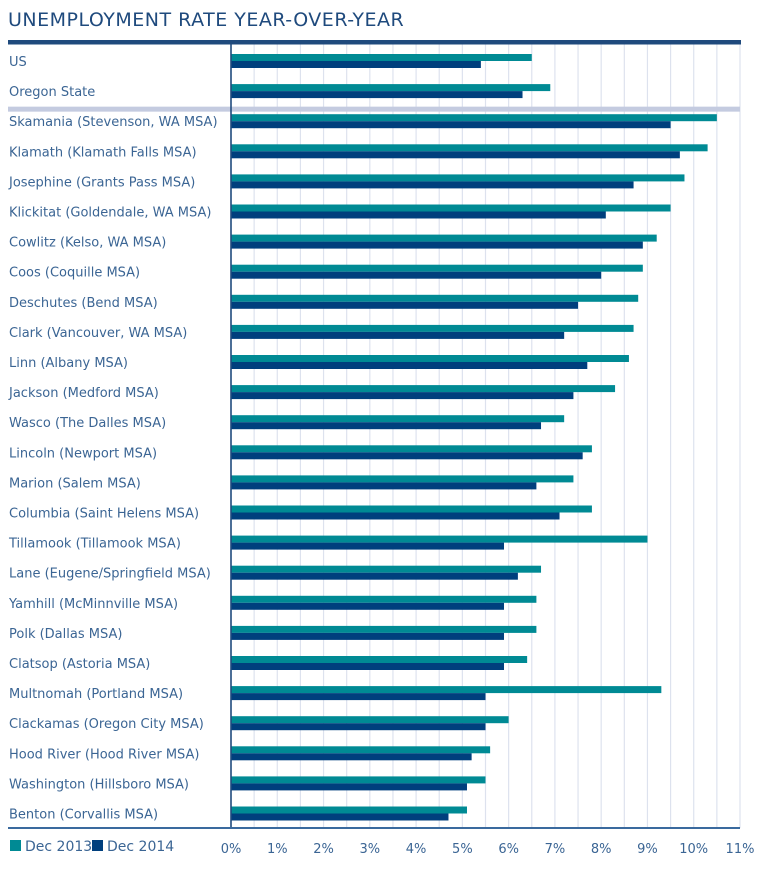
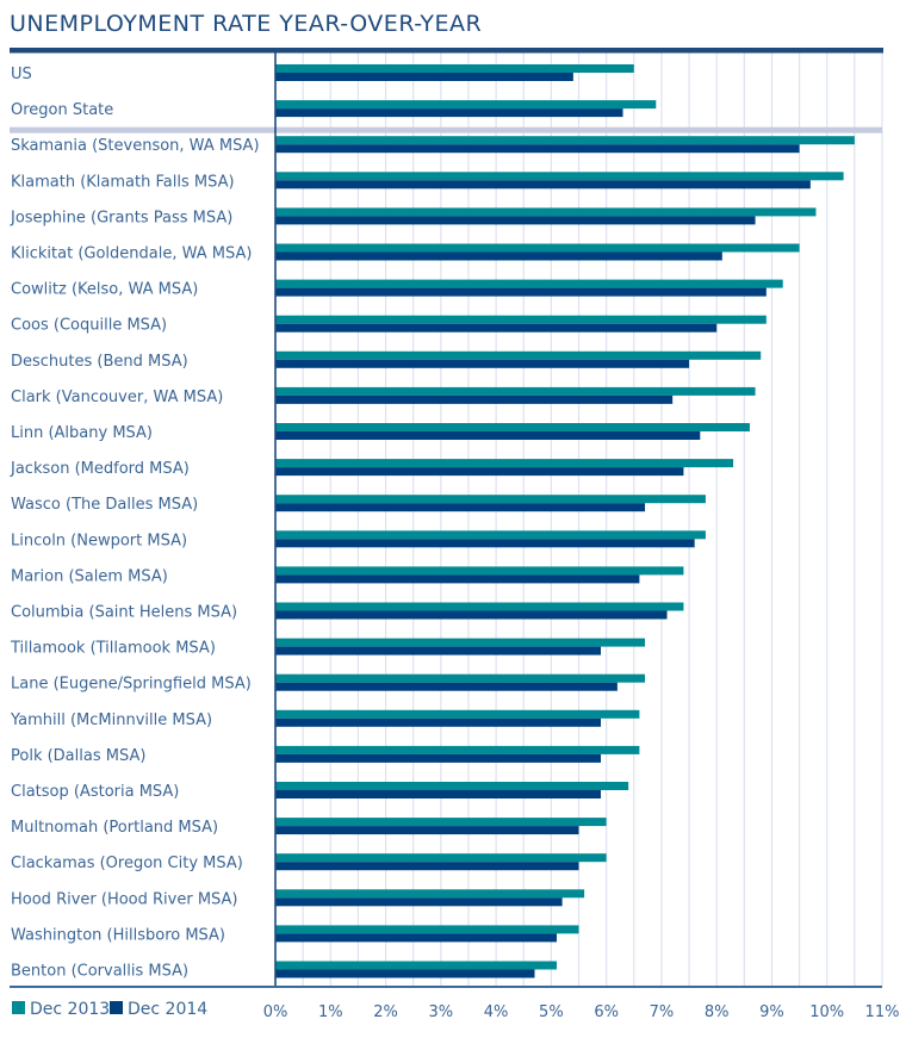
Dec 2013/Wasco (The Dalles MSA): 7.2% -> 7.8%
Dec 2013/Columbia (Saint Helens MSA): 7.8% -> 7.4%
Dec 2013/Tillamook (Tillamook MSA): 9.0% -> 6.7%
Dec 2013/Multnomah (Portland MSA): 9.3% -> 6.0%
